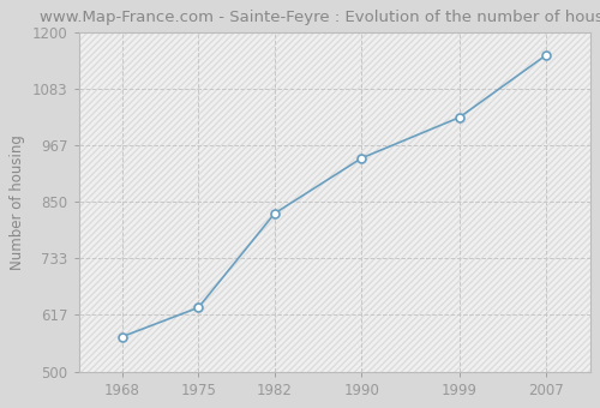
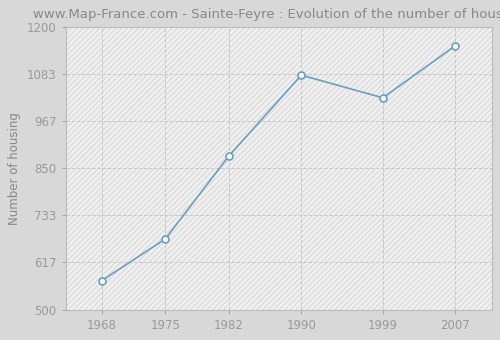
1975: 632 -> 675
1982: 826 -> 880
1990: 940 -> 1080
